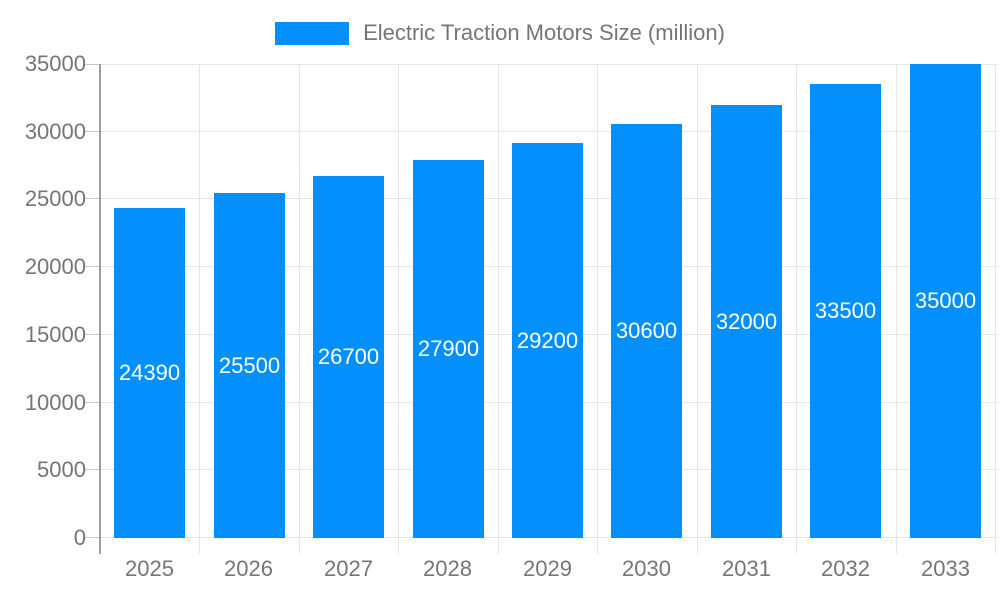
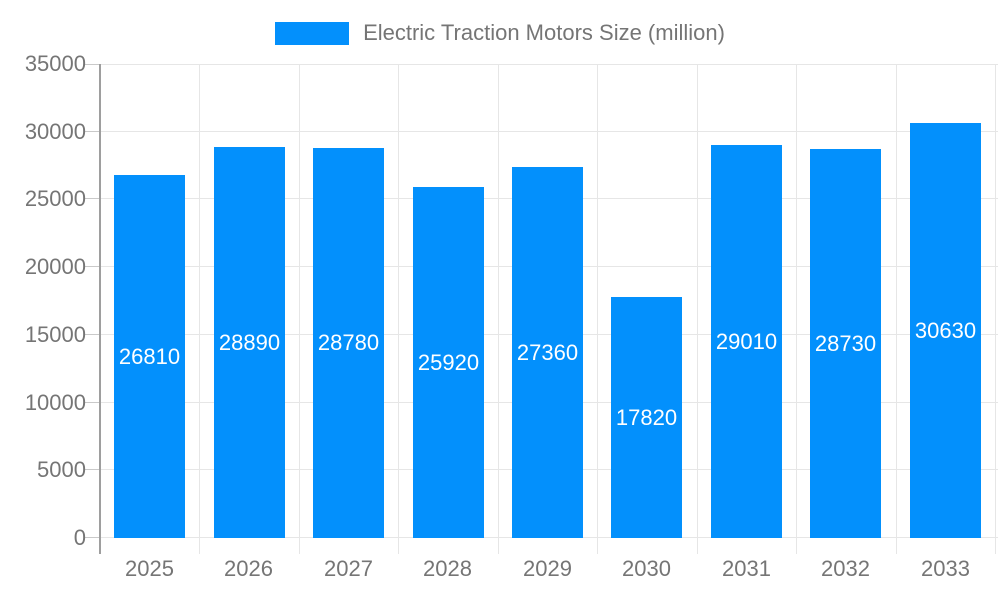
2025: 24390 -> 26810
2026: 25500 -> 28890
2027: 26700 -> 28780
2028: 27900 -> 25920
2029: 29200 -> 27360
2030: 30600 -> 17820
2031: 32000 -> 29010
2032: 33500 -> 28730
2033: 35000 -> 30630
